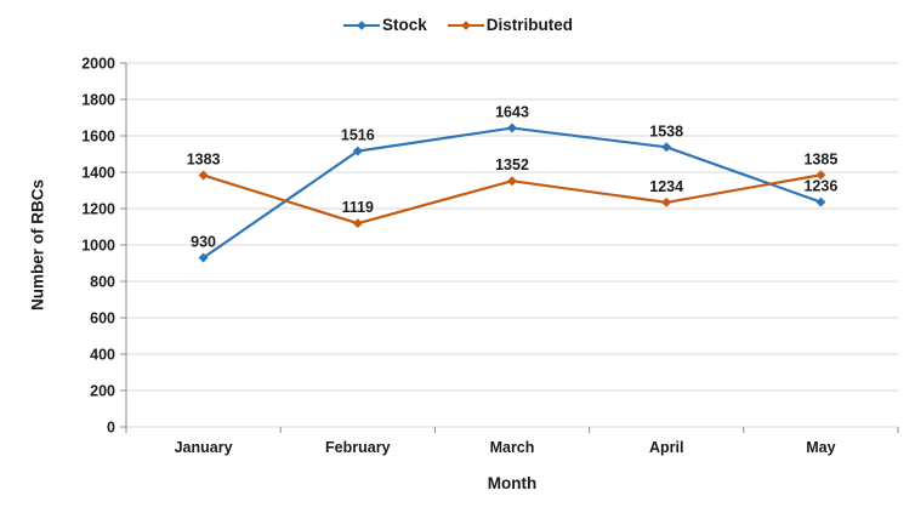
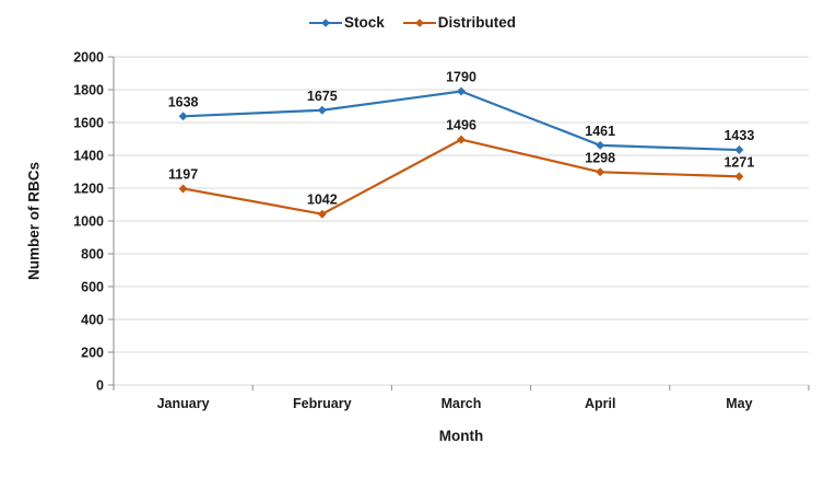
Stock/January: 930 -> 1638
Distributed/January: 1383 -> 1197
Stock/February: 1516 -> 1675
Distributed/February: 1119 -> 1042
Stock/March: 1643 -> 1790
Distributed/March: 1352 -> 1496
Stock/April: 1538 -> 1461
Distributed/April: 1234 -> 1298
Stock/May: 1236 -> 1433
Distributed/May: 1385 -> 1271
